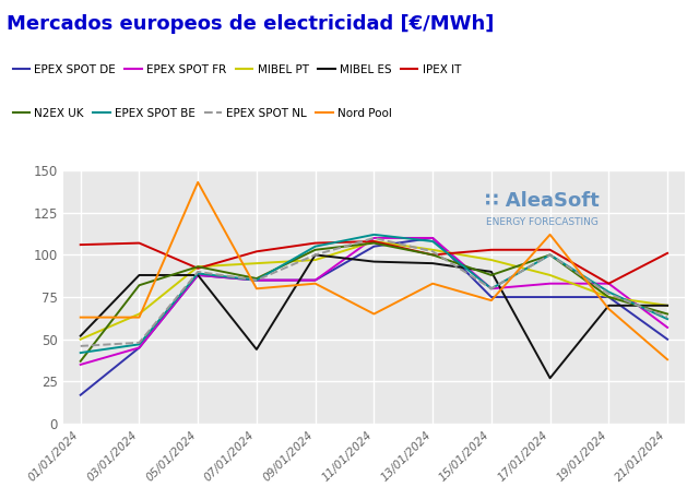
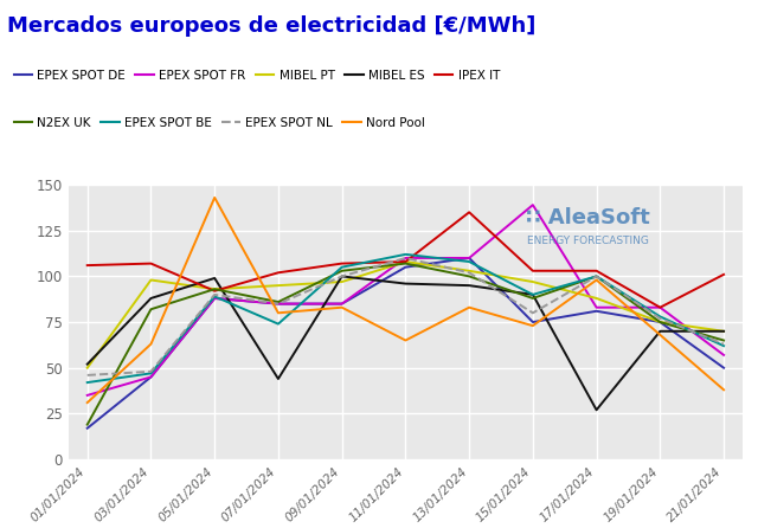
N2EX UK/01/01/2024: 37 -> 19
Nord Pool/01/01/2024: 63 -> 31
MIBEL PT/03/01/2024: 65 -> 98
MIBEL ES/05/01/2024: 88 -> 99
EPEX SPOT BE/07/01/2024: 85 -> 74
IPEX IT/13/01/2024: 100 -> 135
EPEX SPOT FR/15/01/2024: 80 -> 139
EPEX SPOT BE/15/01/2024: 80 -> 90
EPEX SPOT DE/17/01/2024: 75 -> 81
Nord Pool/17/01/2024: 112 -> 98
